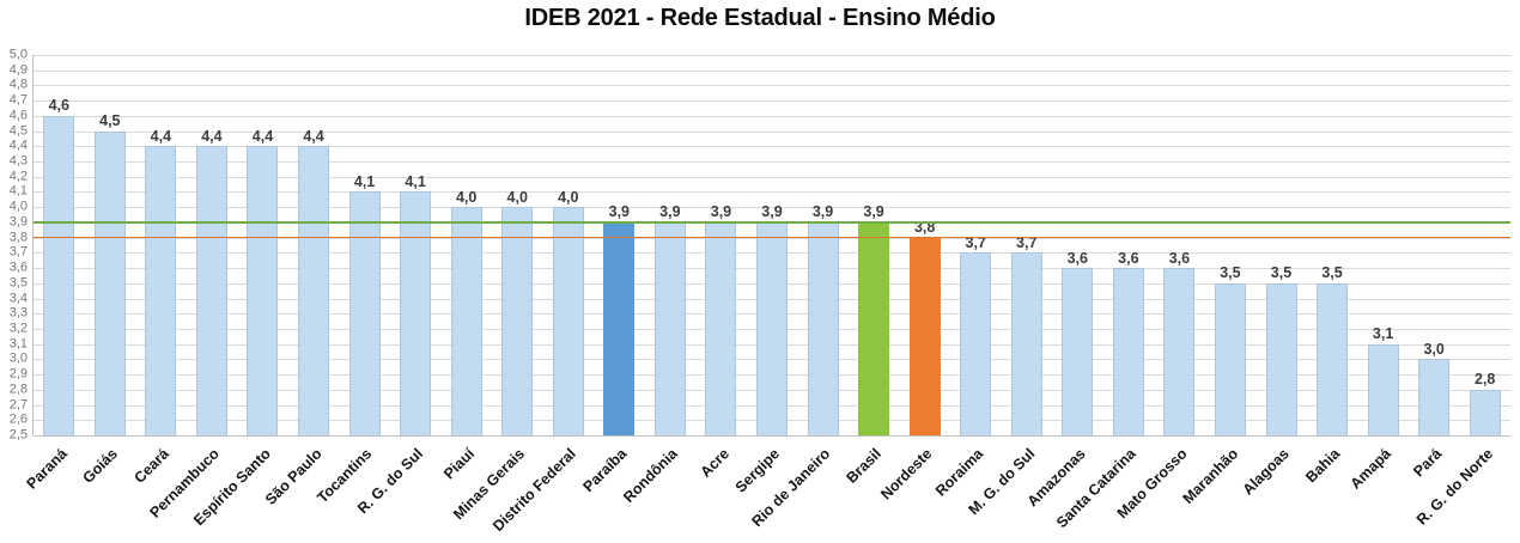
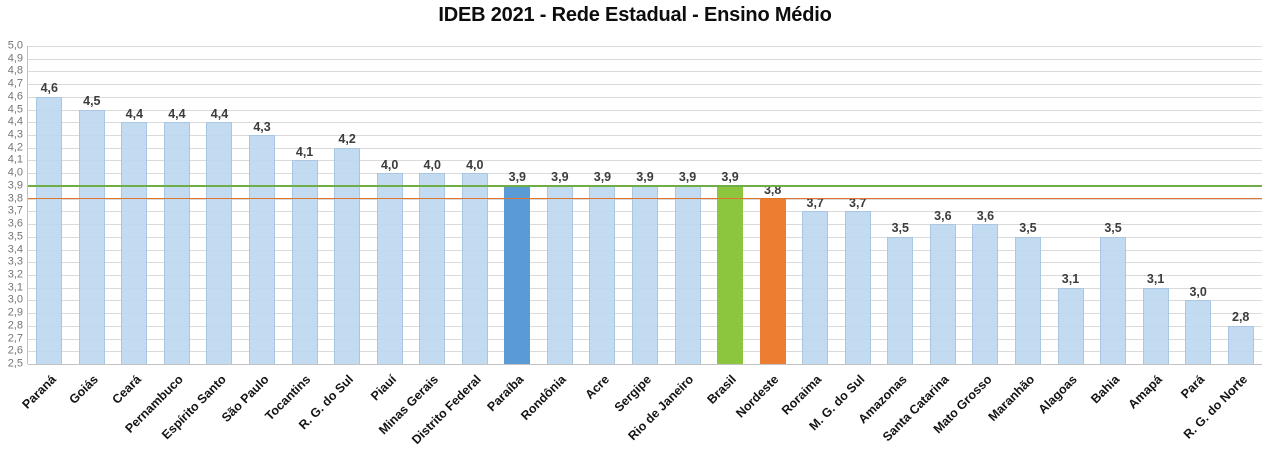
São Paulo: 4,4 -> 4,3
R. G. do Sul: 4,1 -> 4,2
Amazonas: 3,6 -> 3,5
Alagoas: 3,5 -> 3,1
